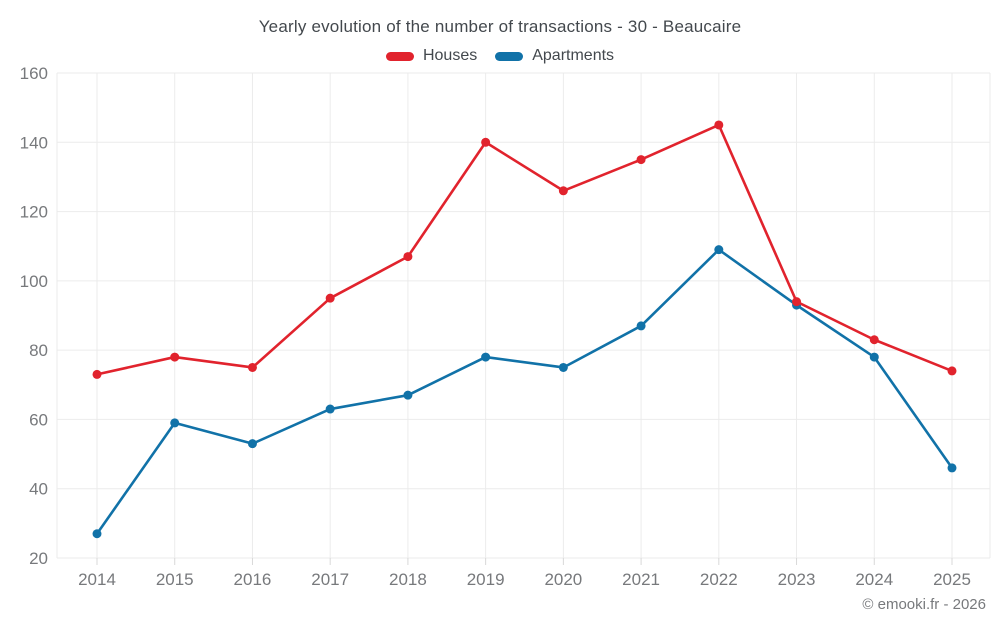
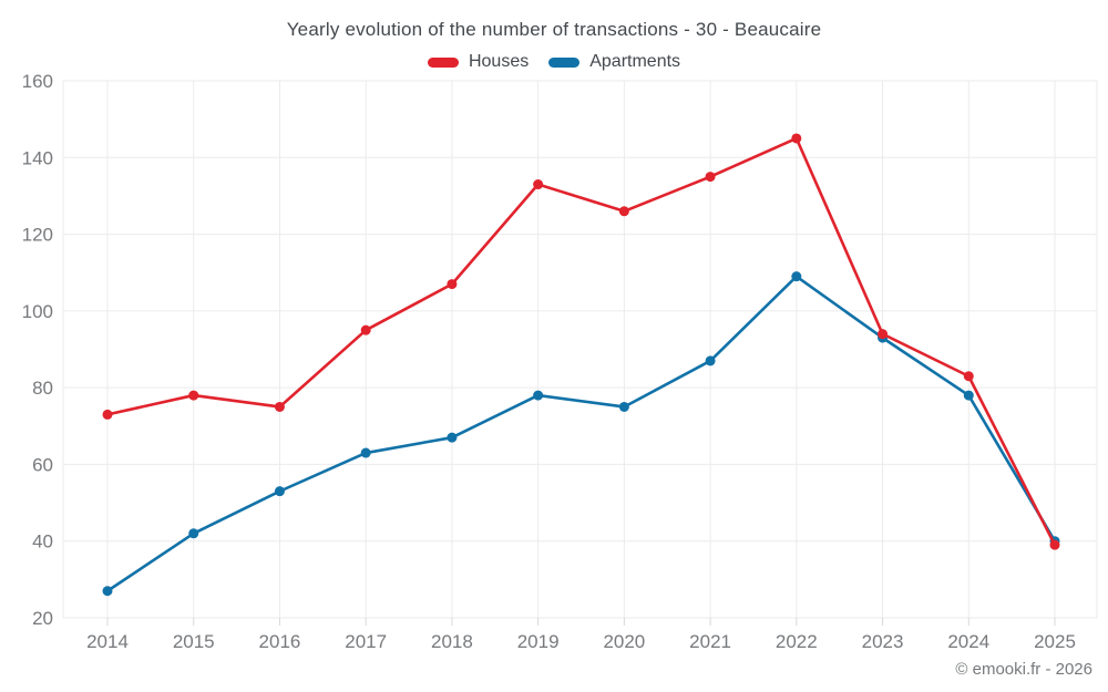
Apartments/2015: 59 -> 42
Houses/2019: 140 -> 133
Apartments/2025: 46 -> 40
Houses/2025: 74 -> 39
